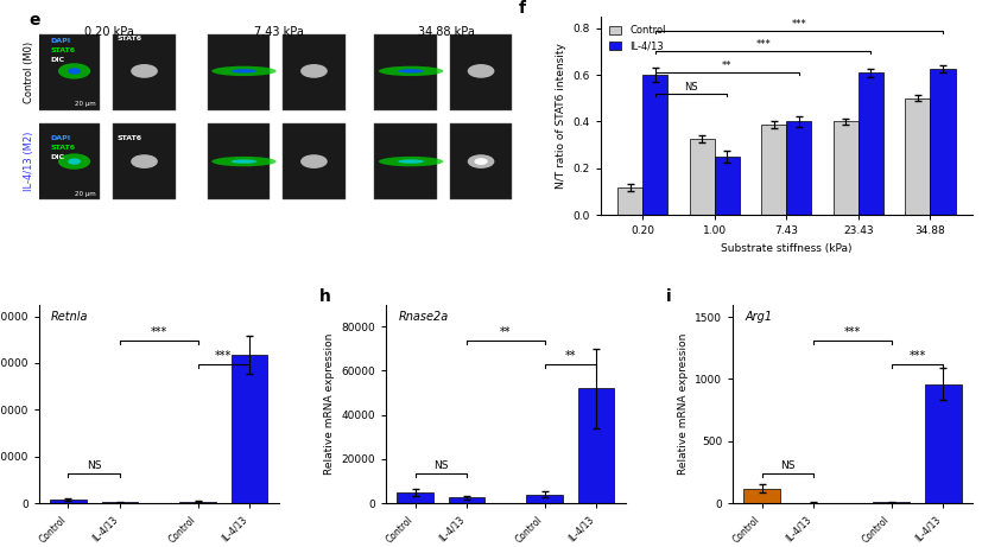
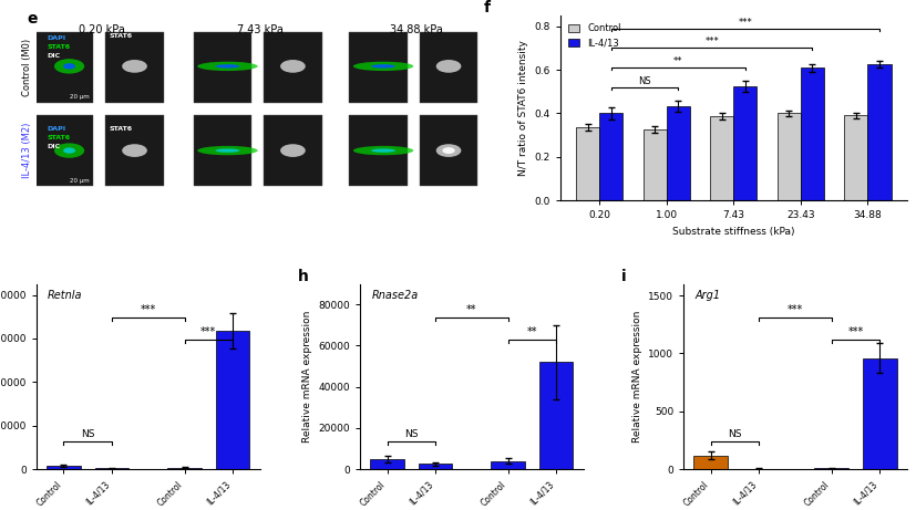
Control/0.20: 0.12 -> 0.34
IL-4/13/0.20: 0.60 -> 0.40
IL-4/13/1.00: 0.25 -> 0.43
IL-4/13/7.43: 0.40 -> 0.53
Control/34.88: 0.50 -> 0.39
